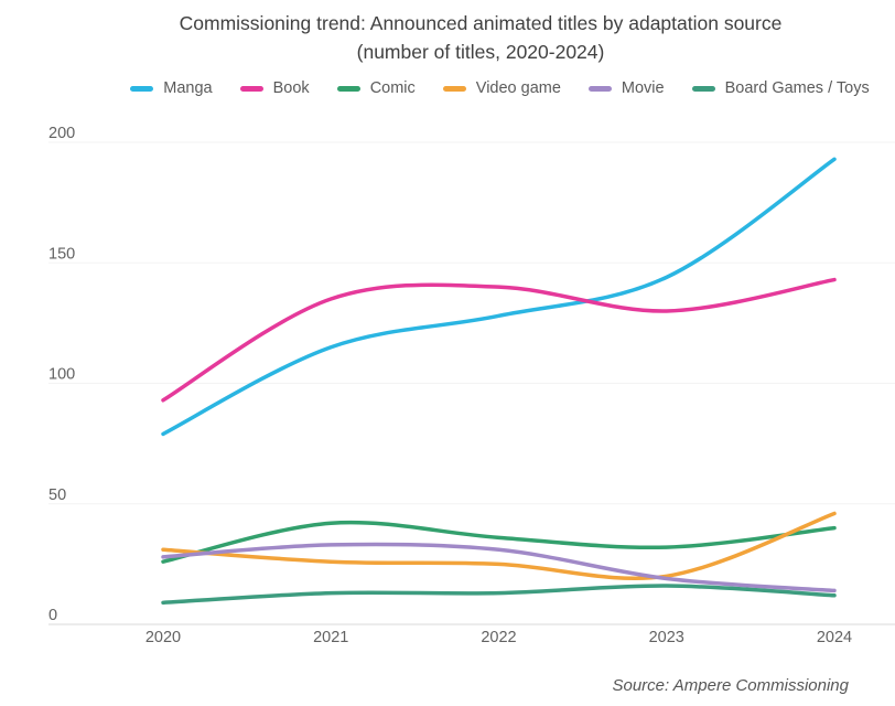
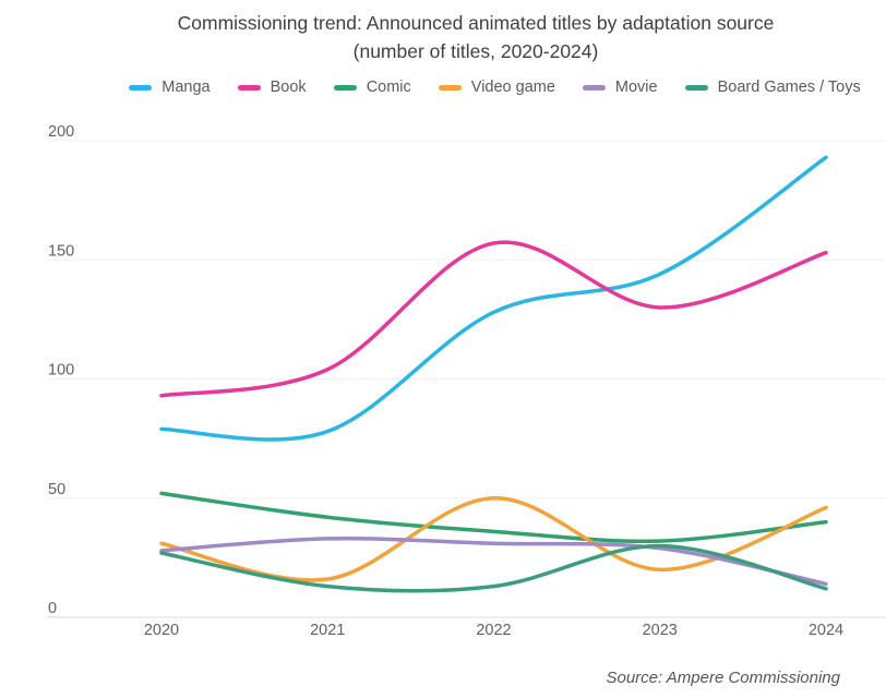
Comic/2020: 26 -> 52
Board Games / Toys/2020: 9 -> 27
Manga/2021: 115 -> 78
Book/2021: 135 -> 104
Video game/2021: 26 -> 16
Book/2022: 140 -> 157
Video game/2022: 25 -> 50
Movie/2023: 19 -> 29
Board Games / Toys/2023: 16 -> 30
Book/2024: 143 -> 153
